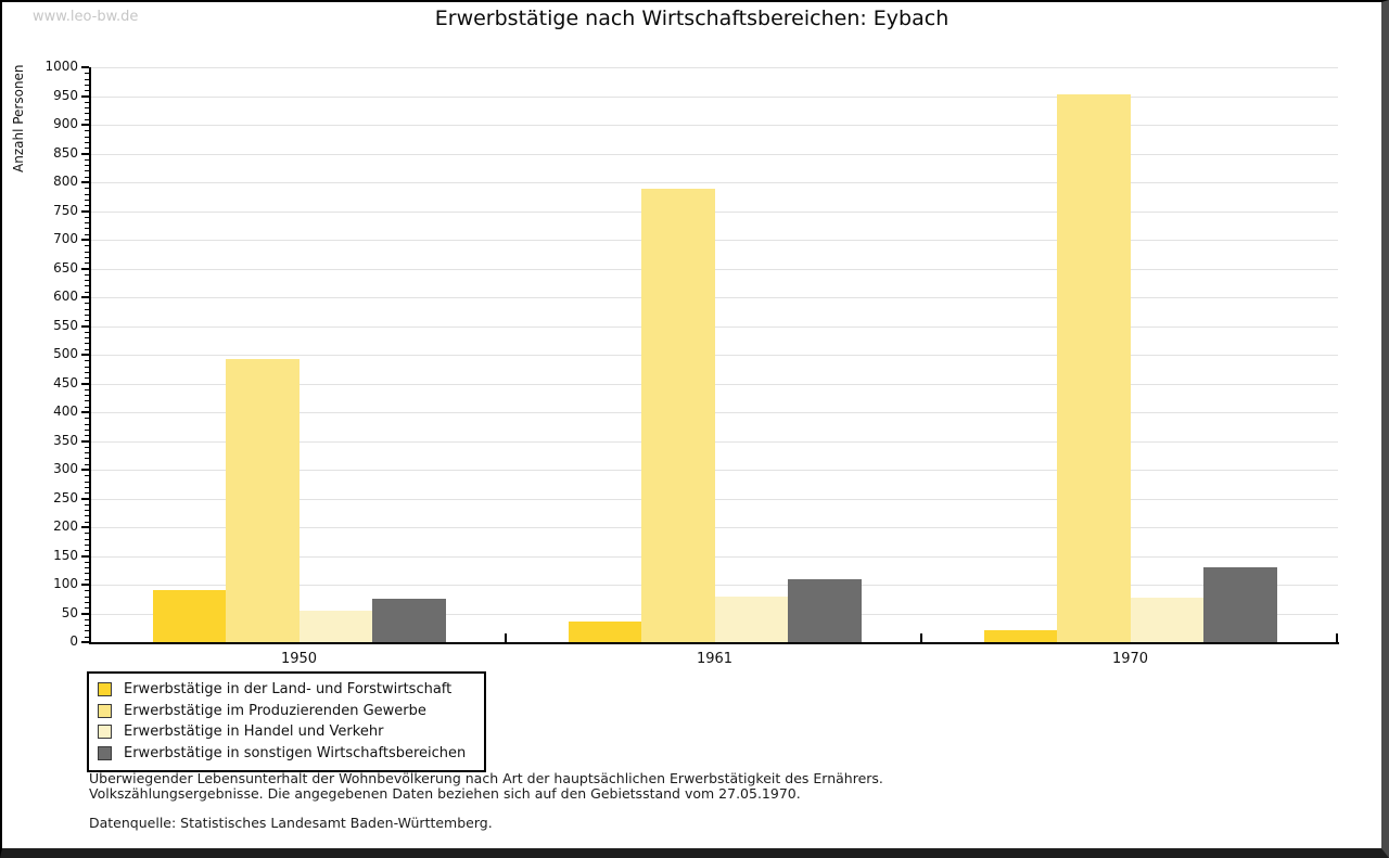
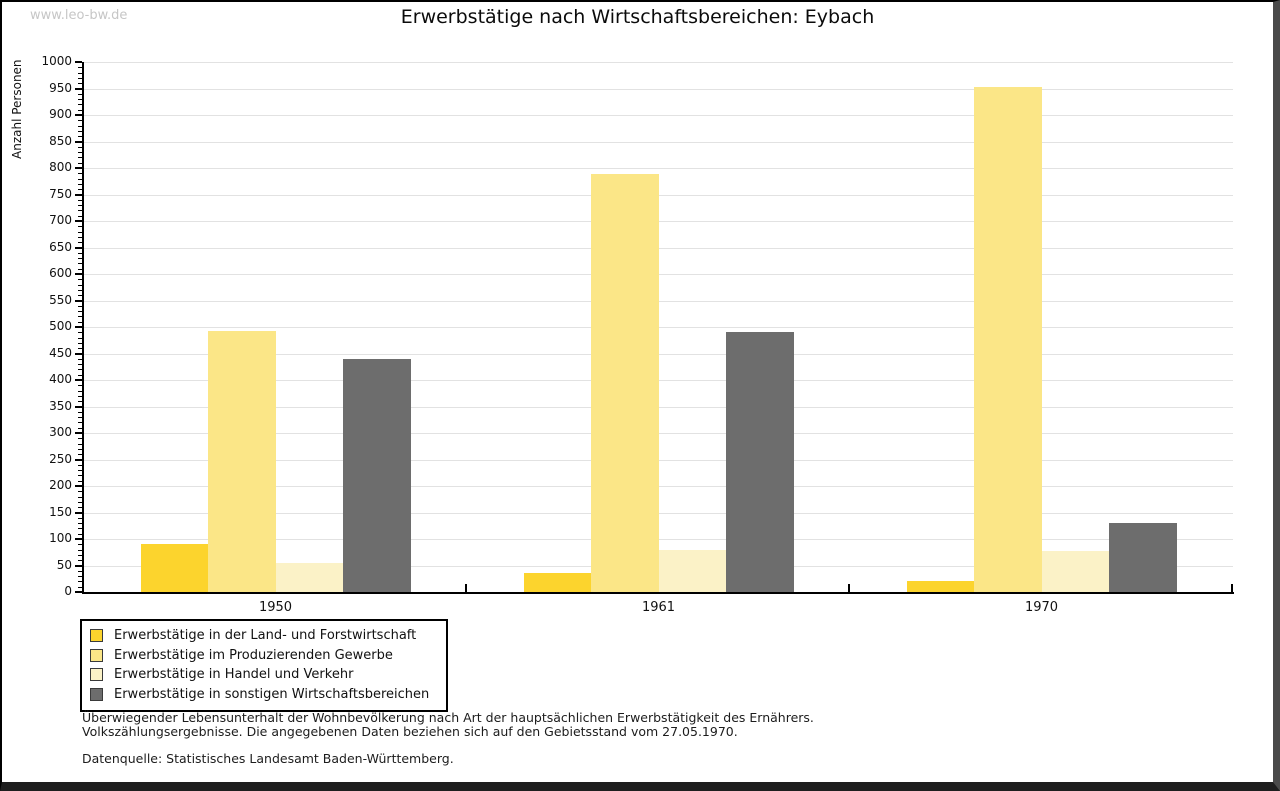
Erwerbstätige in sonstigen Wirtschaftsbereichen/1950: 80 -> 440
Erwerbstätige in sonstigen Wirtschaftsbereichen/1961: 110 -> 490
